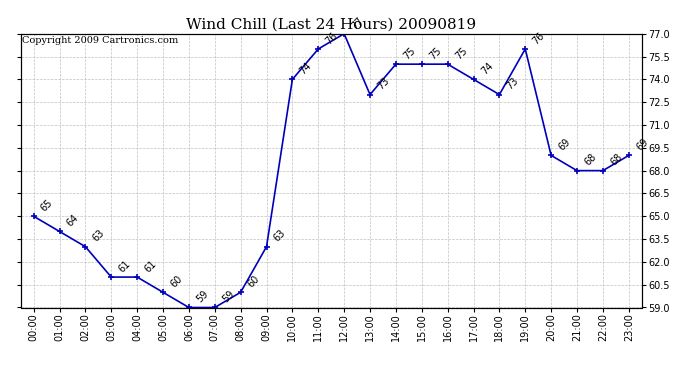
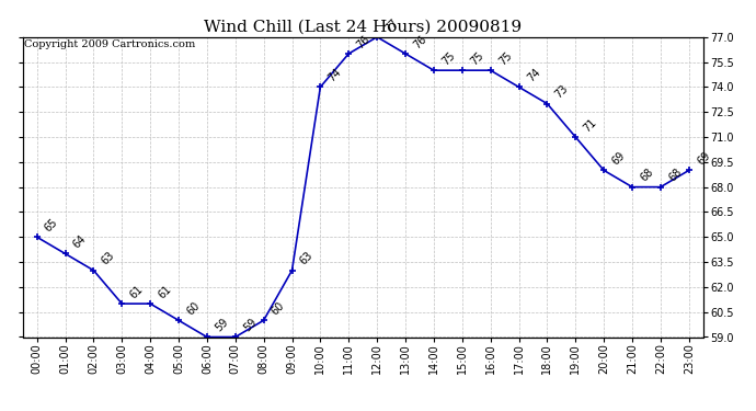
13:00: 73 -> 76
19:00: 76 -> 71
